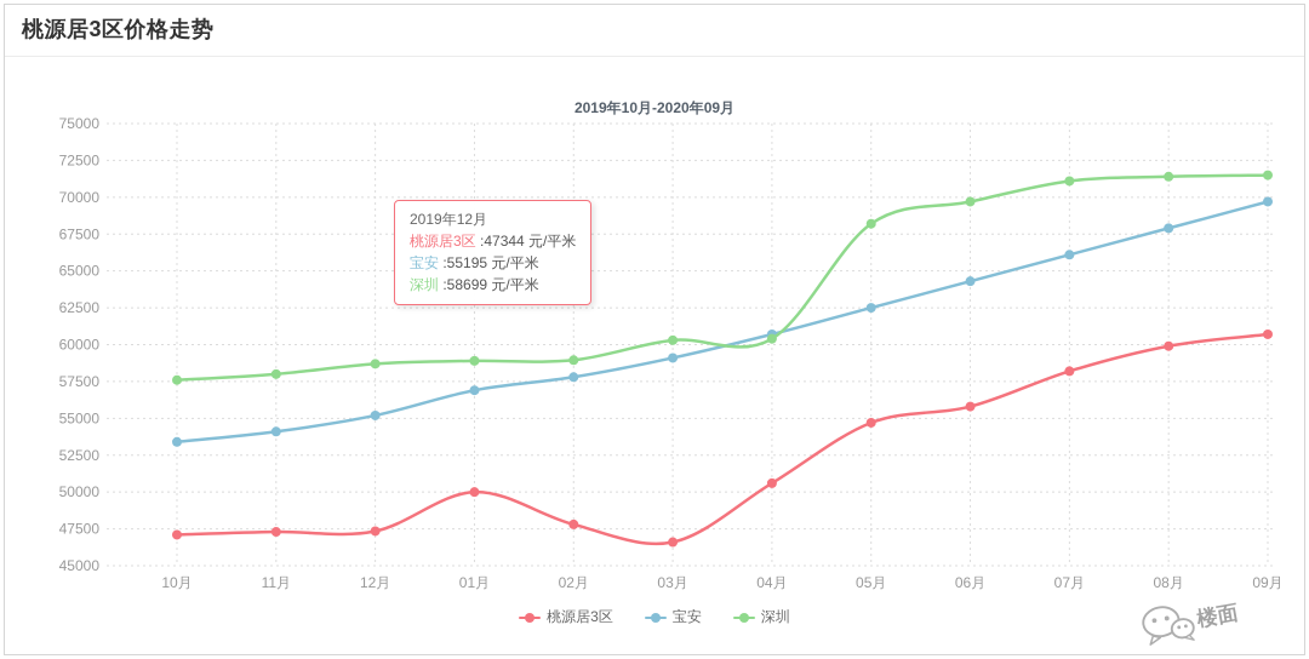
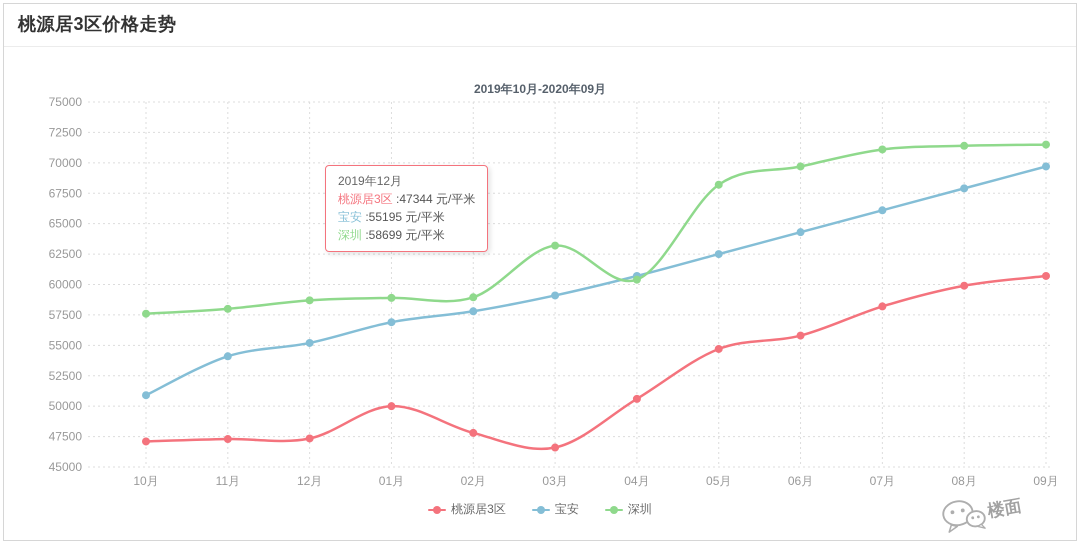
宝安/10月: 53400 -> 50900
深圳/03月: 60300 -> 63200
